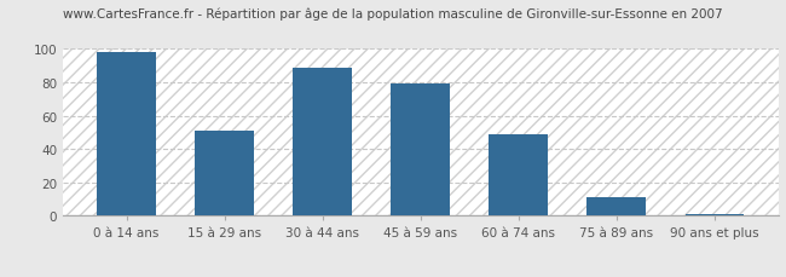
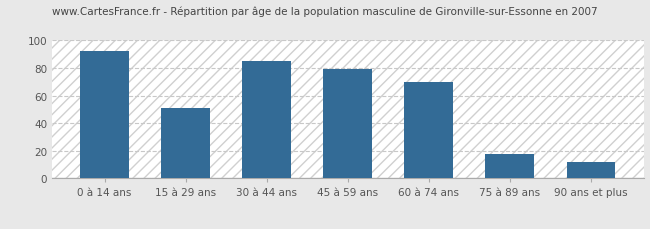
0 à 14 ans: 98 -> 92
30 à 44 ans: 89 -> 85
60 à 74 ans: 49 -> 70
75 à 89 ans: 11 -> 18
90 ans et plus: 1 -> 12
